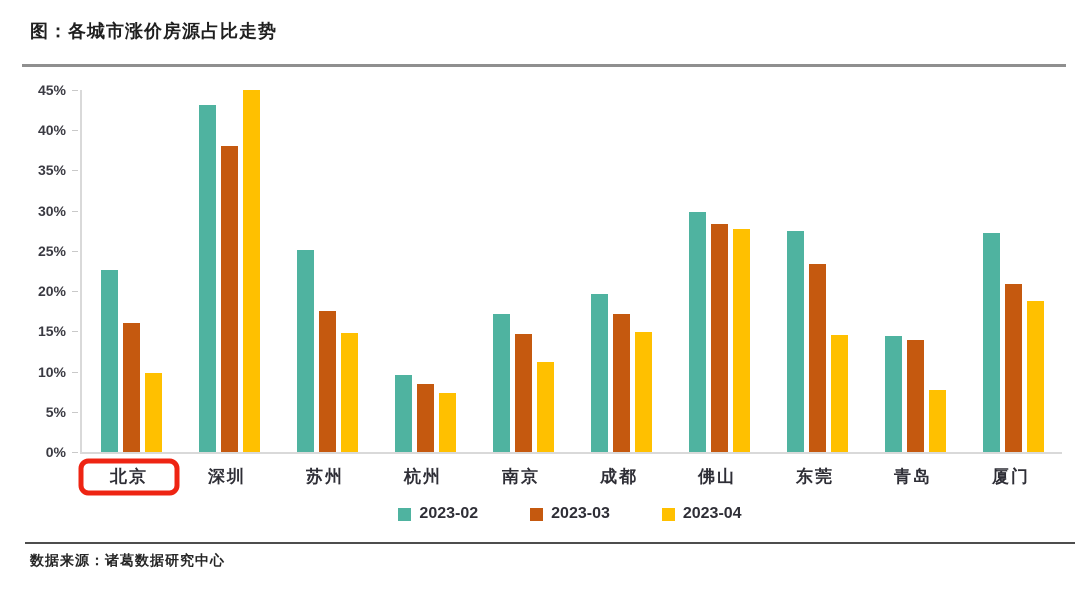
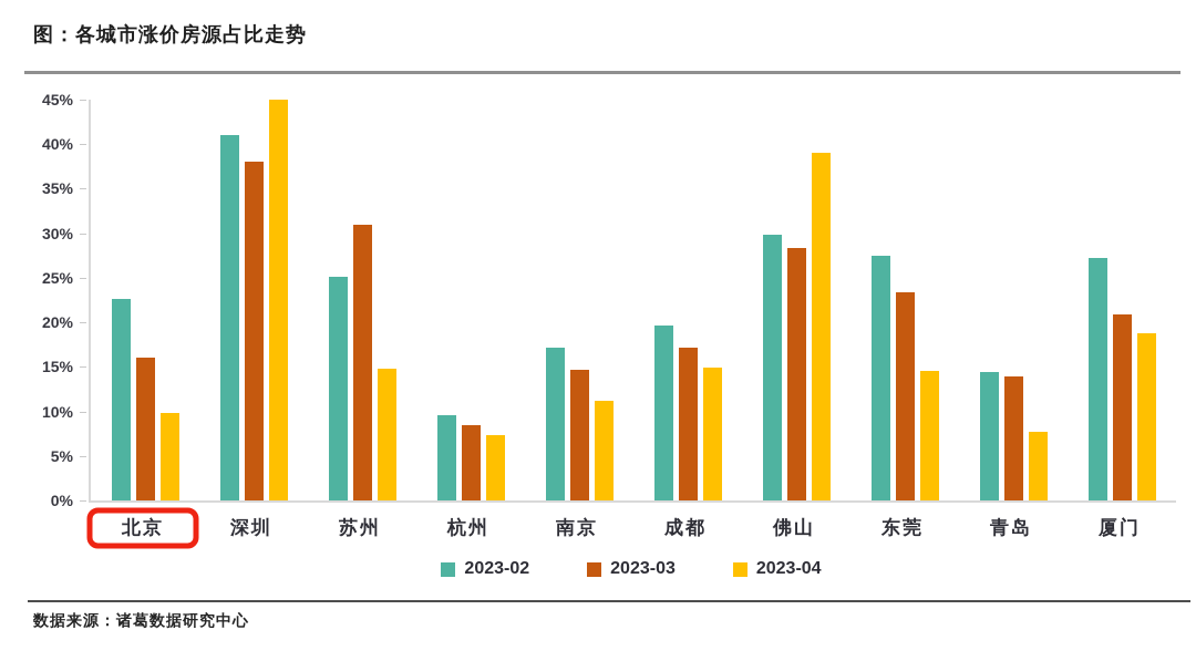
2023-02/深圳: 43% -> 41%
2023-03/苏州: 18% -> 31%
2023-04/佛山: 28% -> 39%
